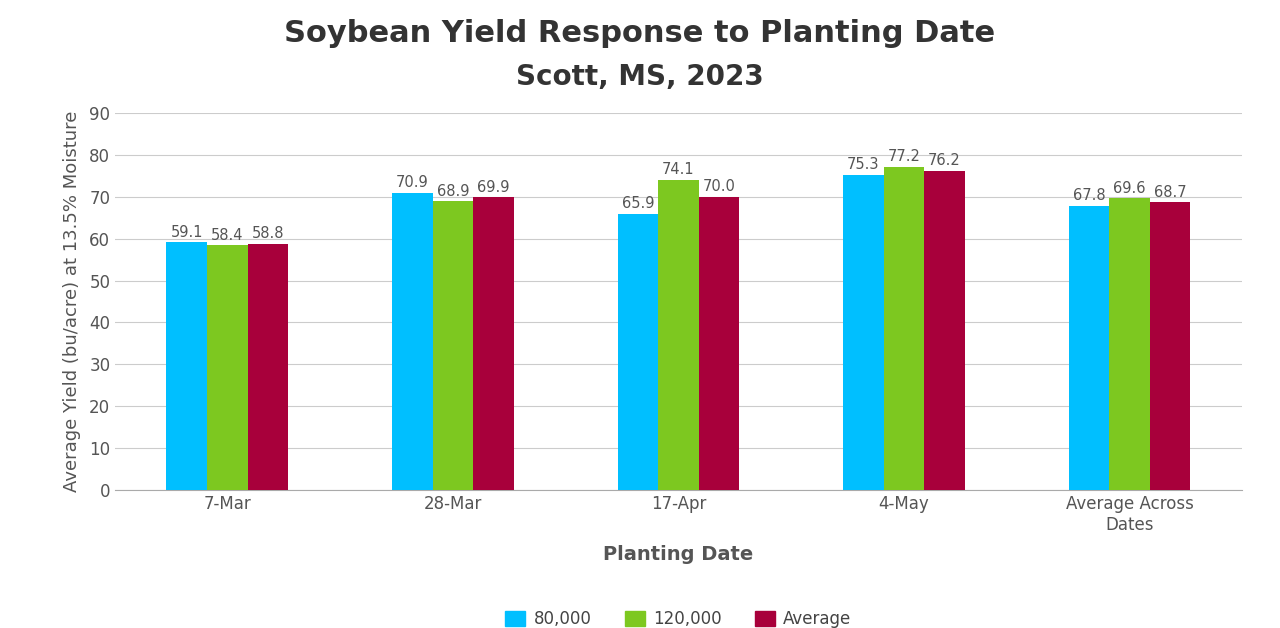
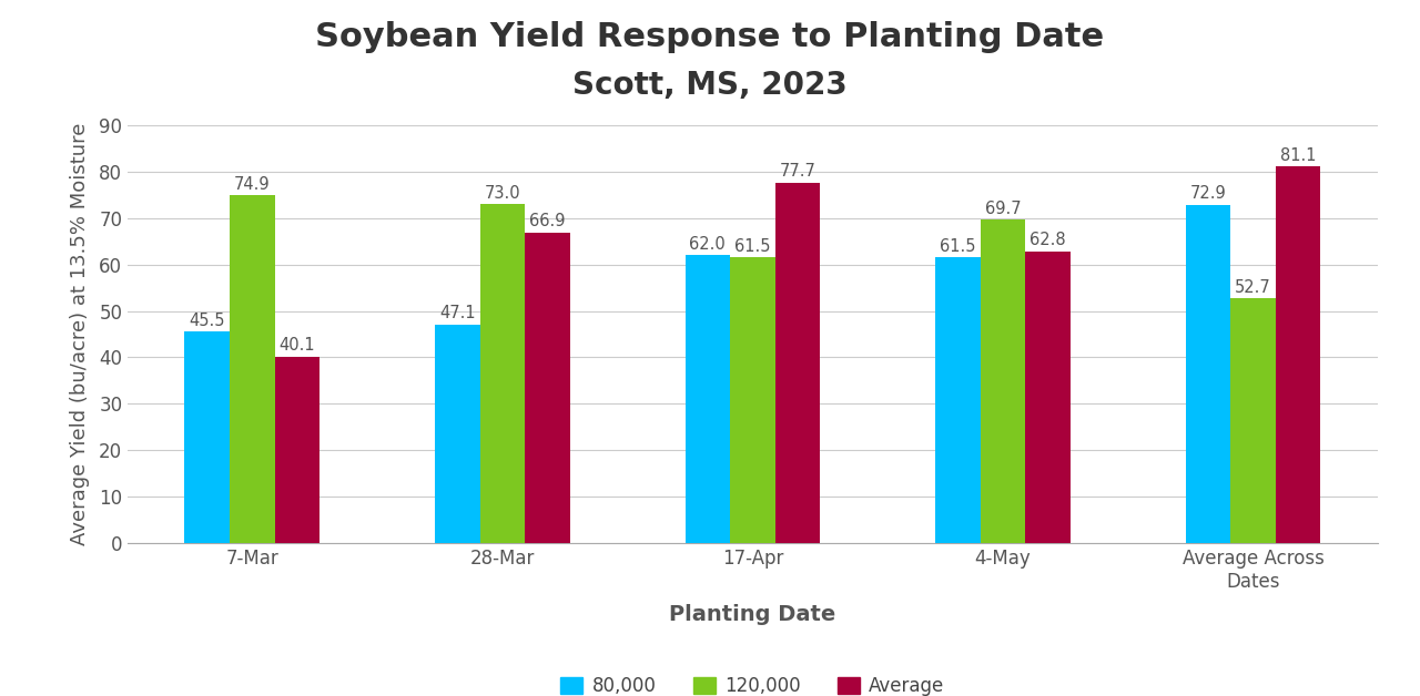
80,000/7-Mar: 59.1 -> 45.5
120,000/7-Mar: 58.4 -> 74.9
Average/7-Mar: 58.8 -> 40.1
80,000/28-Mar: 70.9 -> 47.1
120,000/28-Mar: 68.9 -> 73.0
Average/28-Mar: 69.9 -> 66.9
80,000/17-Apr: 65.9 -> 62.0
120,000/17-Apr: 74.1 -> 61.5
Average/17-Apr: 70.0 -> 77.7
80,000/4-May: 75.3 -> 61.5
120,000/4-May: 77.2 -> 69.7
Average/4-May: 76.2 -> 62.8
80,000/Average Across Dates: 67.8 -> 72.9
120,000/Average Across Dates: 69.6 -> 52.7
Average/Average Across Dates: 68.7 -> 81.1
